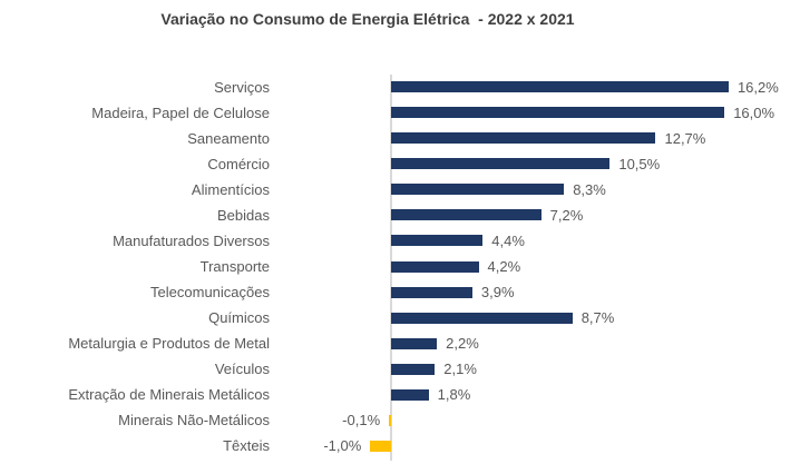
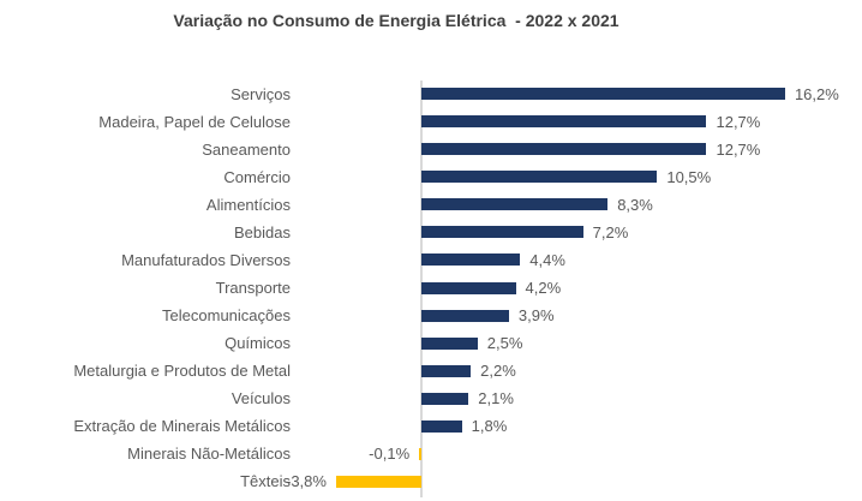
Madeira, Papel de Celulose: 16,0% -> 12,7%
Químicos: 8,7% -> 2,5%
Têxteis: -1,0% -> -3,8%
